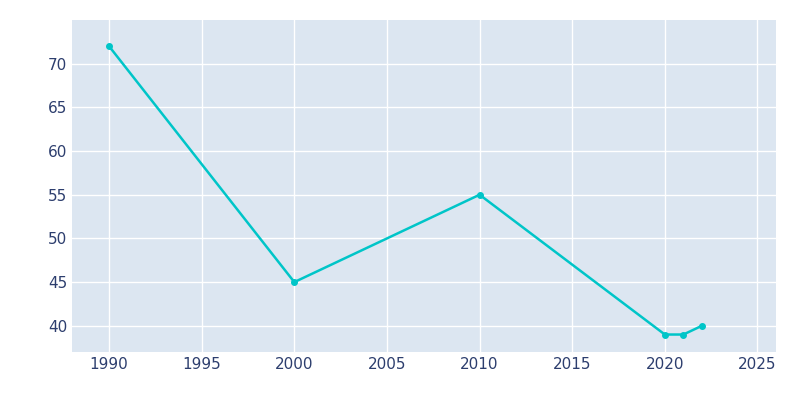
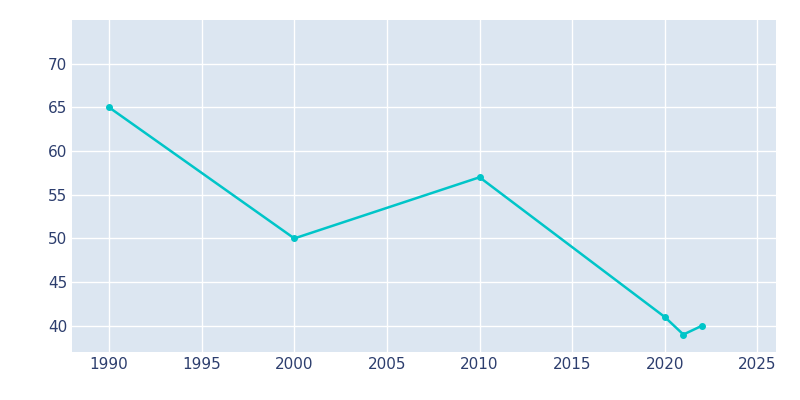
1990: 72 -> 65
2000: 45 -> 50
2010: 55 -> 57
2020: 39 -> 41
